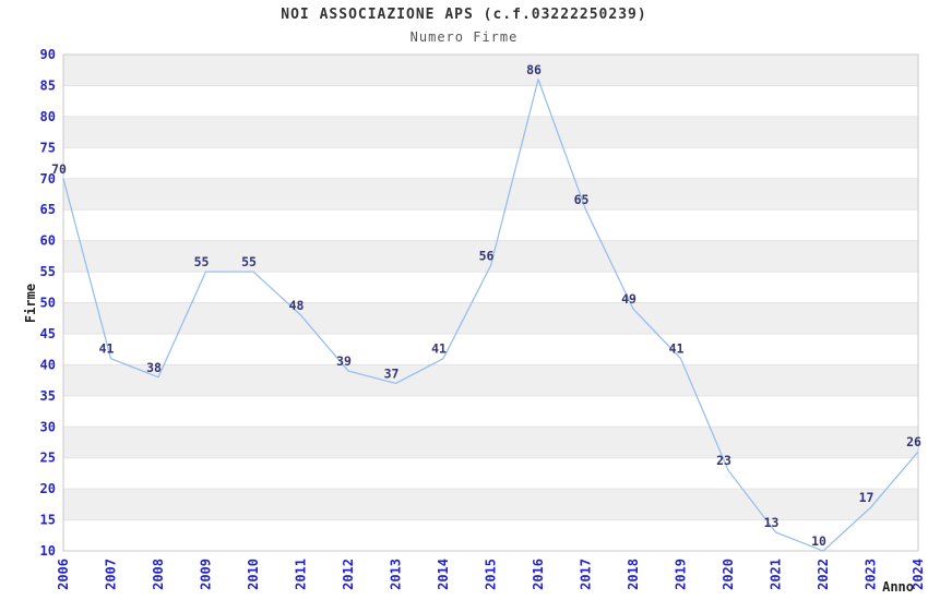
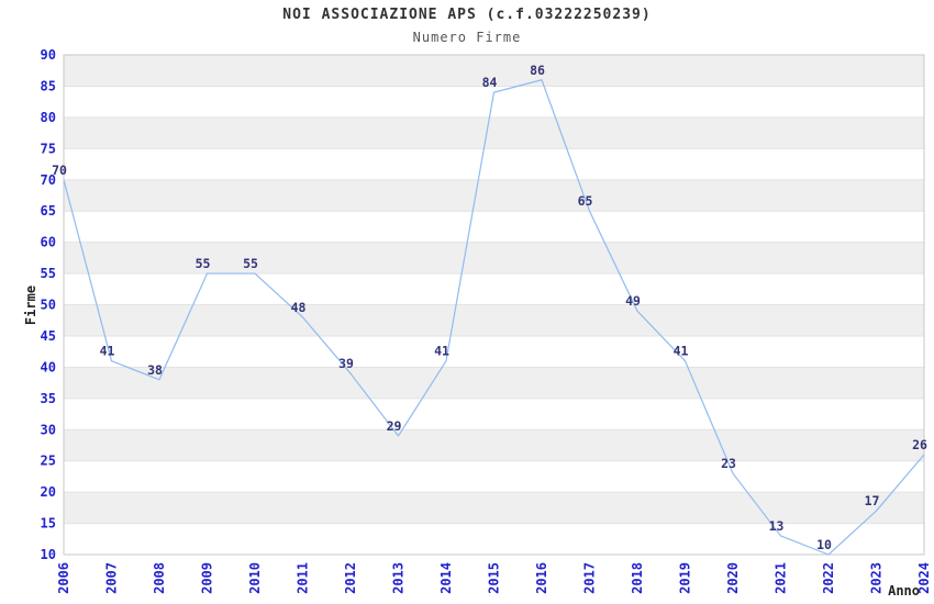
2013: 37 -> 29
2015: 56 -> 84
